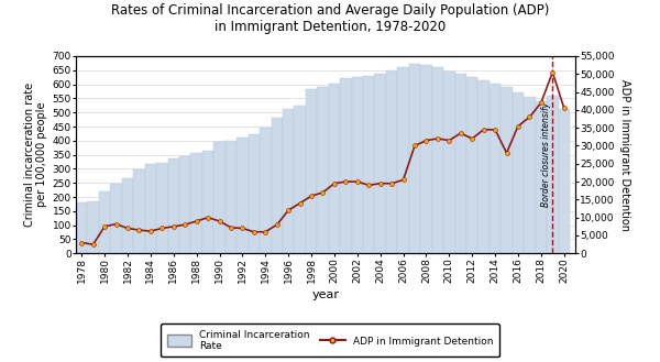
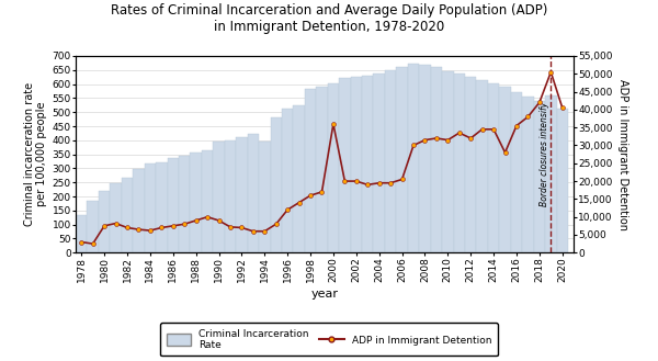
Criminal Incarceration Rate/1978: 182 -> 135
Criminal Incarceration Rate/1994: 446 -> 395
ADP in Immigrant Detention/2000: 19,500 -> 36,000
